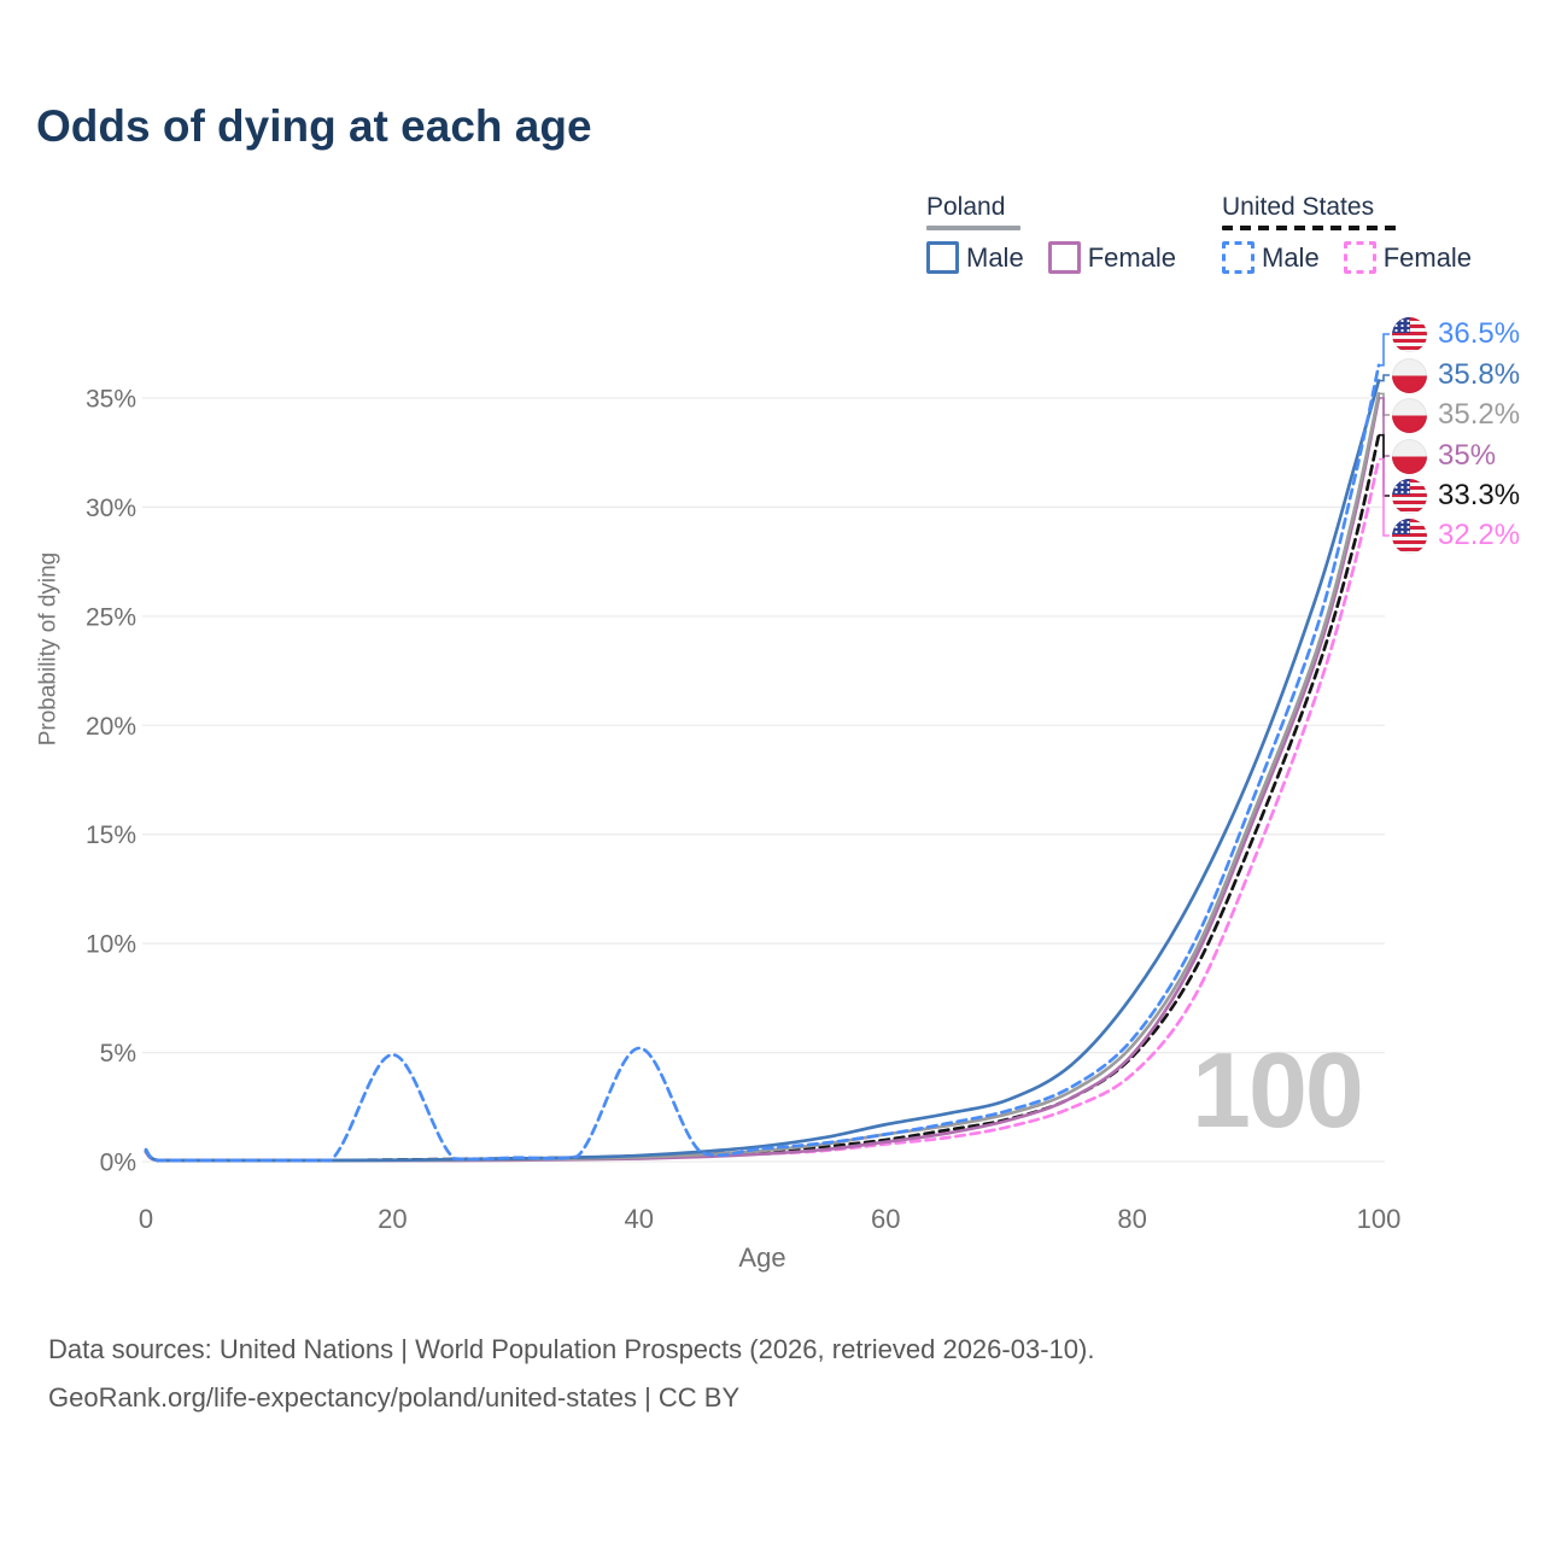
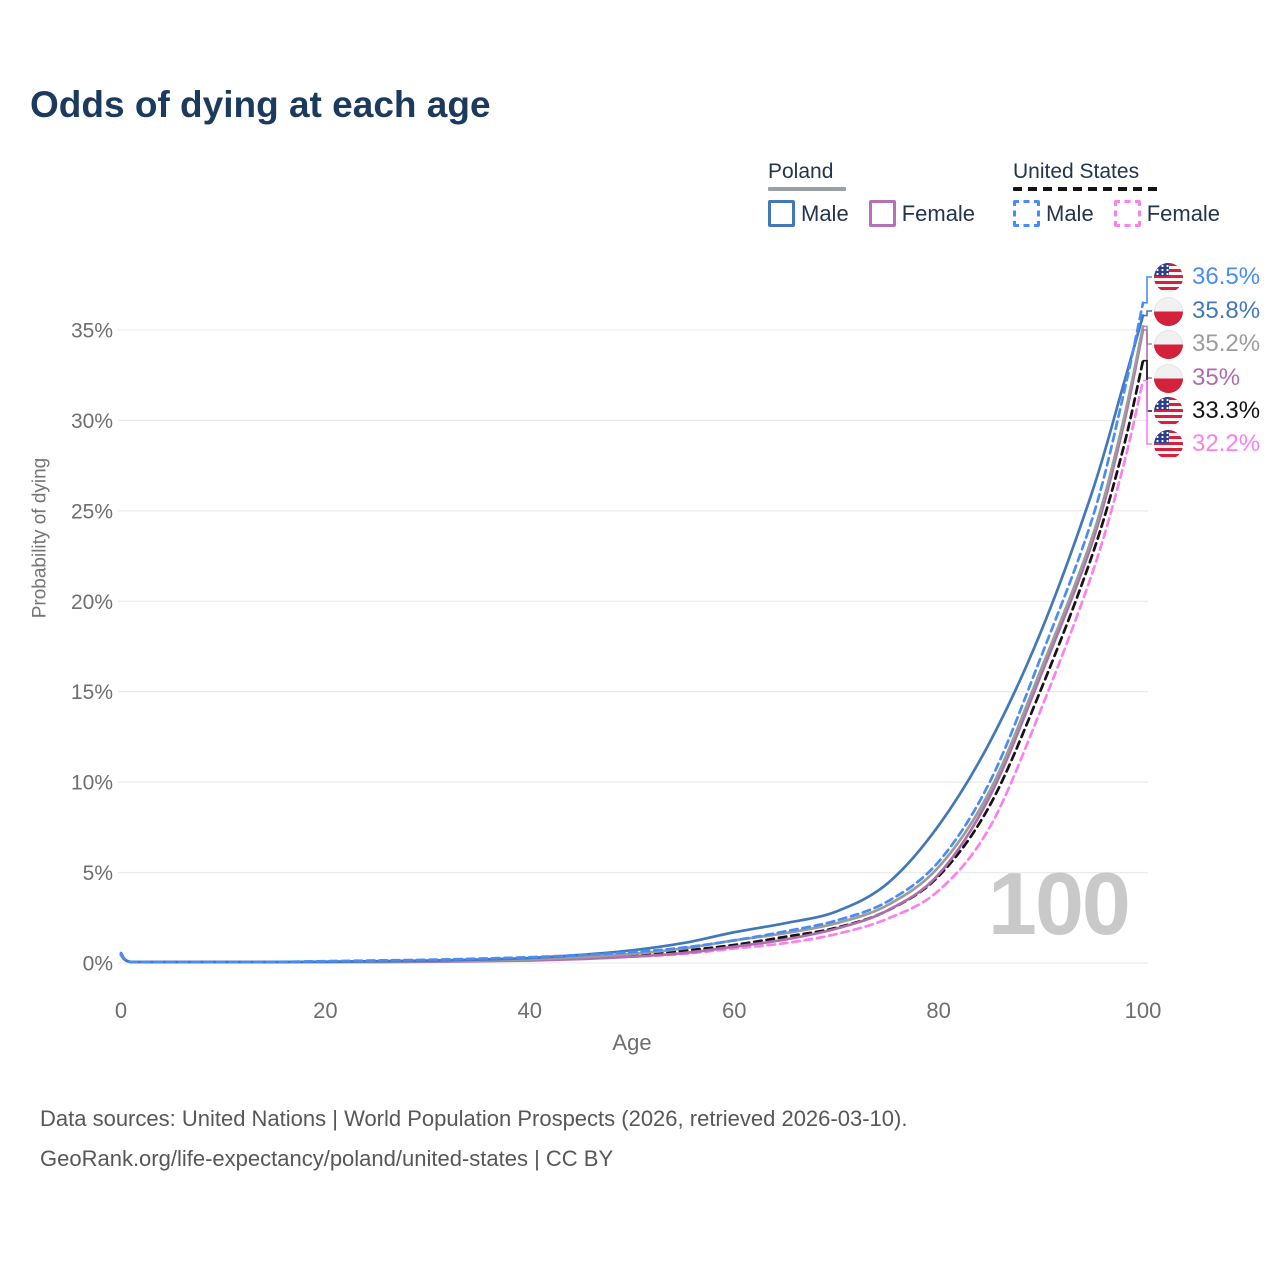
United States Male/20: 4.9% -> 0.1%
United States Male/40: 5.2% -> 0.3%
